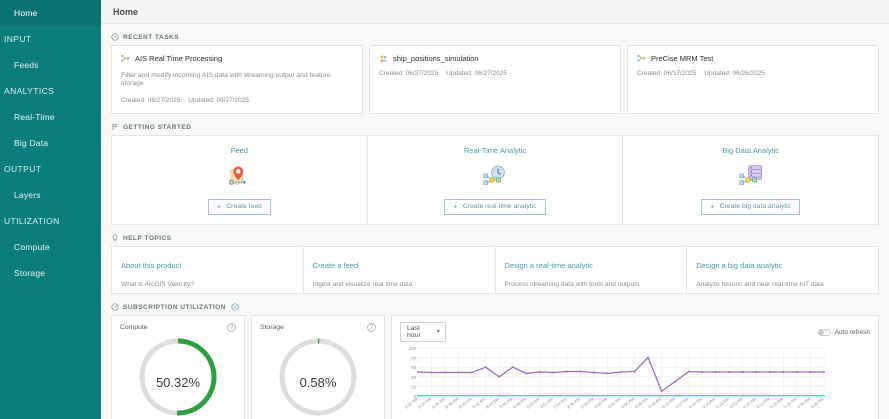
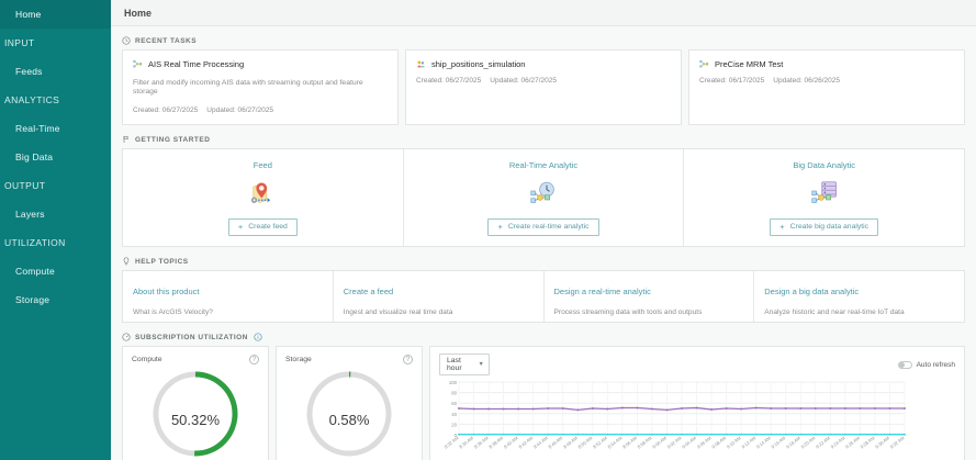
Compute/8:42 AM: 60 -> 50
Compute/8:44 AM: 40 -> 50
Compute/8:46 AM: 60 -> 50
Compute/9:06 AM: 80 -> 50
Compute/9:08 AM: 10 -> 50
Compute/9:10 AM: 30 -> 50
